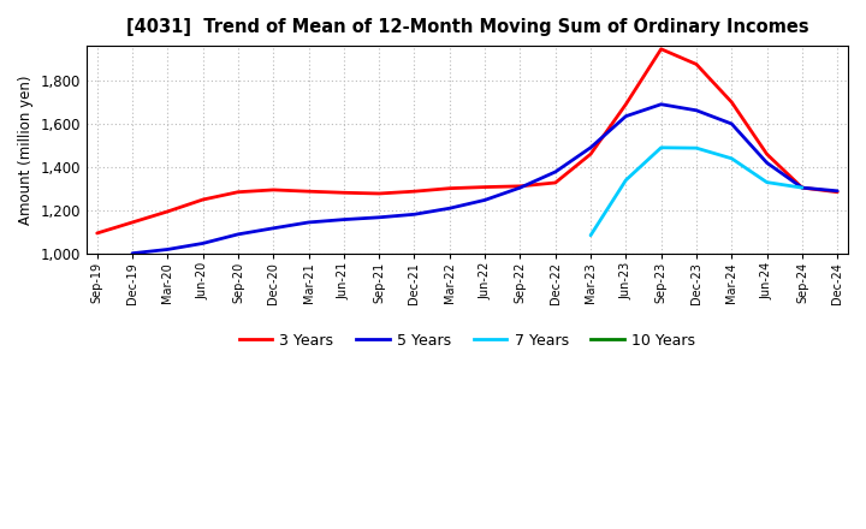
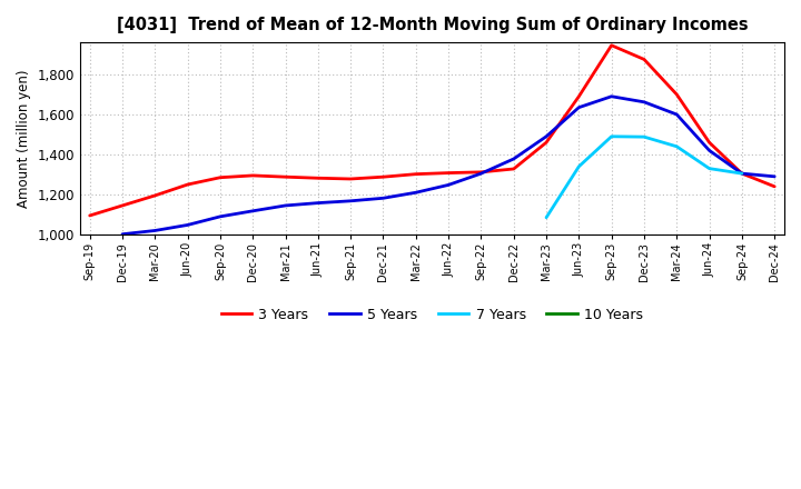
3 Years/Dec-24: 1,280 -> 1,240
